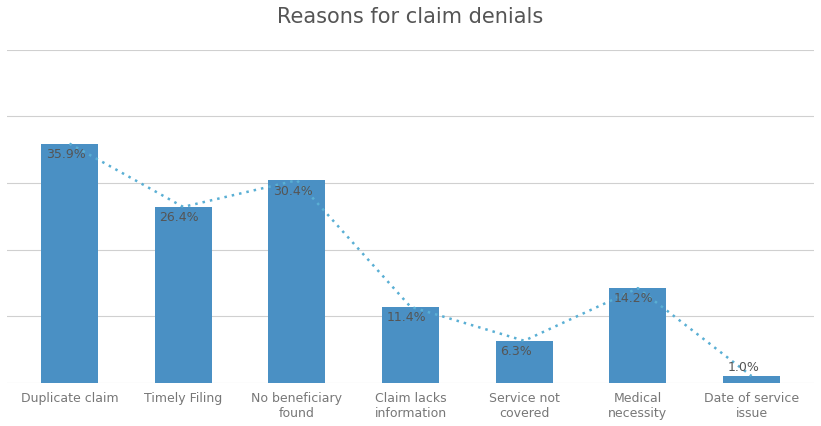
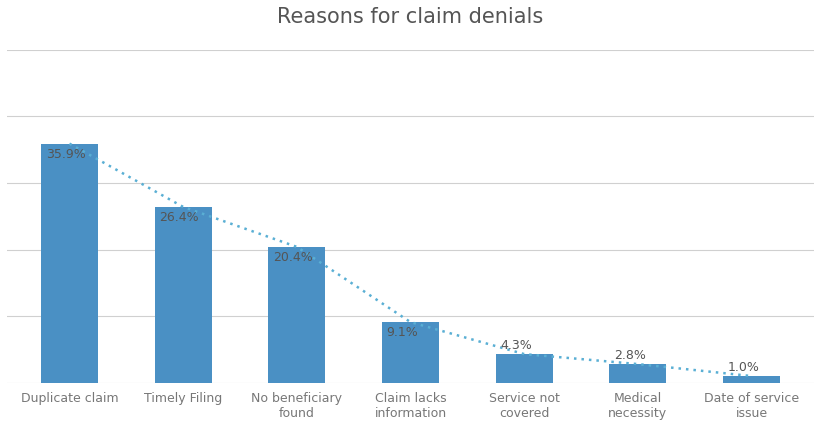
No beneficiary found: 30.4% -> 20.4%
Claim lacks information: 11.4% -> 9.1%
Service not covered: 6.3% -> 4.3%
Medical necessity: 14.2% -> 2.8%
